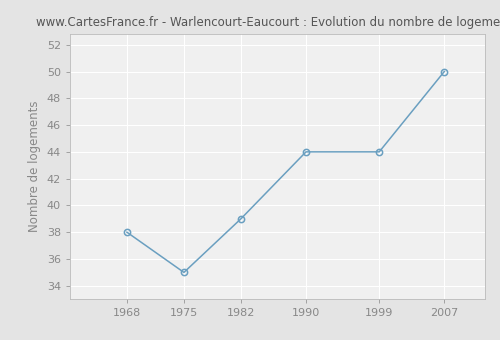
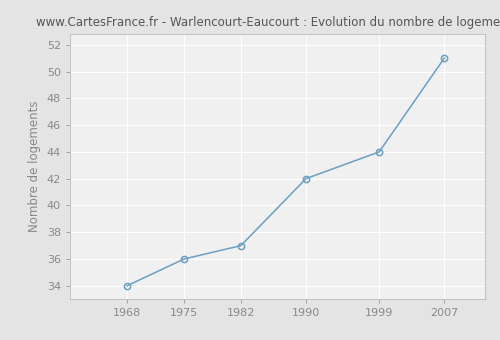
1968: 38 -> 34
1975: 35 -> 36
1982: 39 -> 37
1990: 44 -> 42
2007: 50 -> 51
